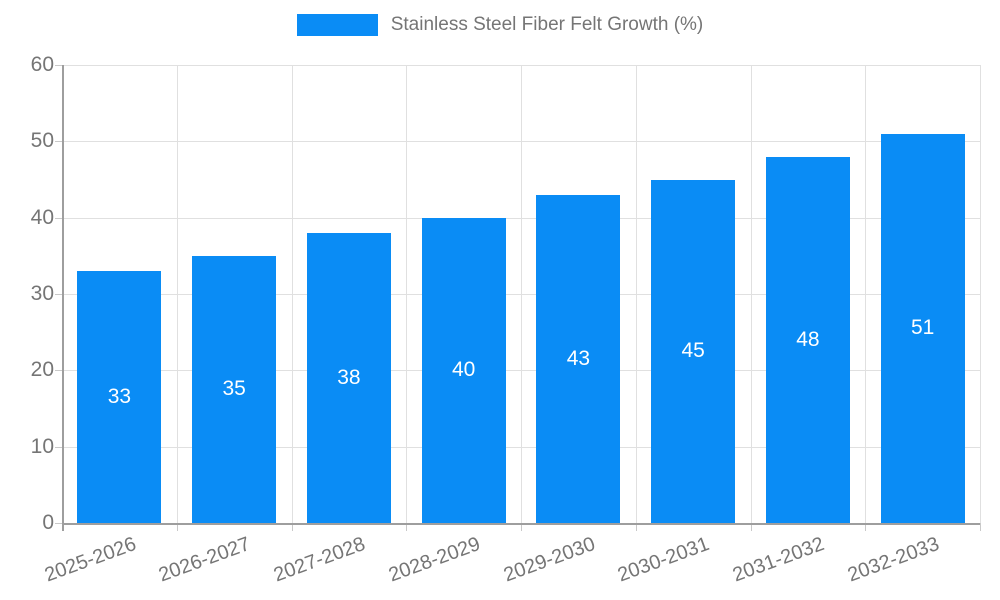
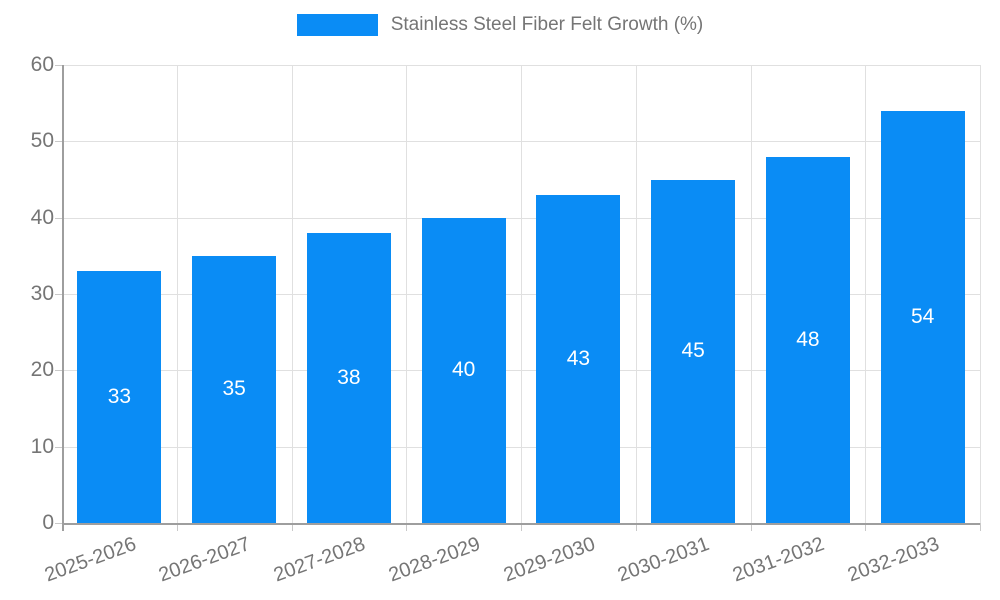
2032-2033: 51 -> 54
